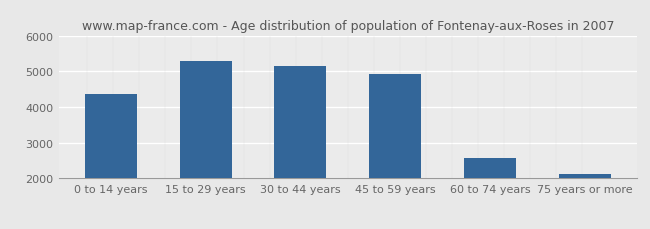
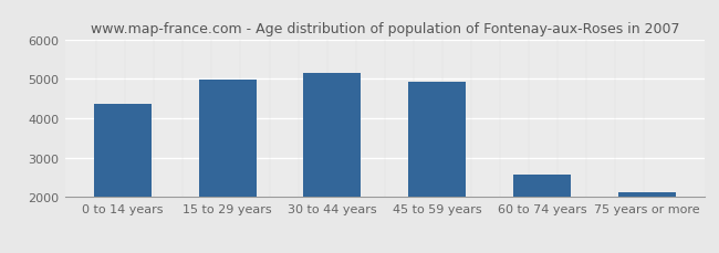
15 to 29 years: 5300 -> 4980
